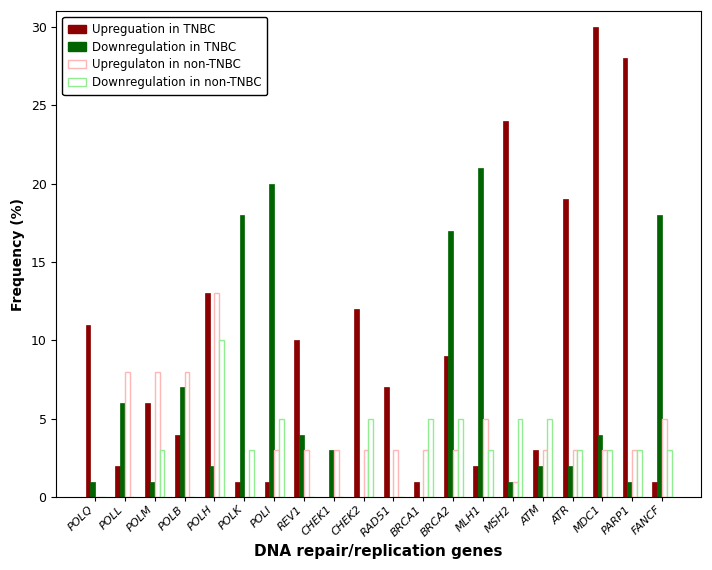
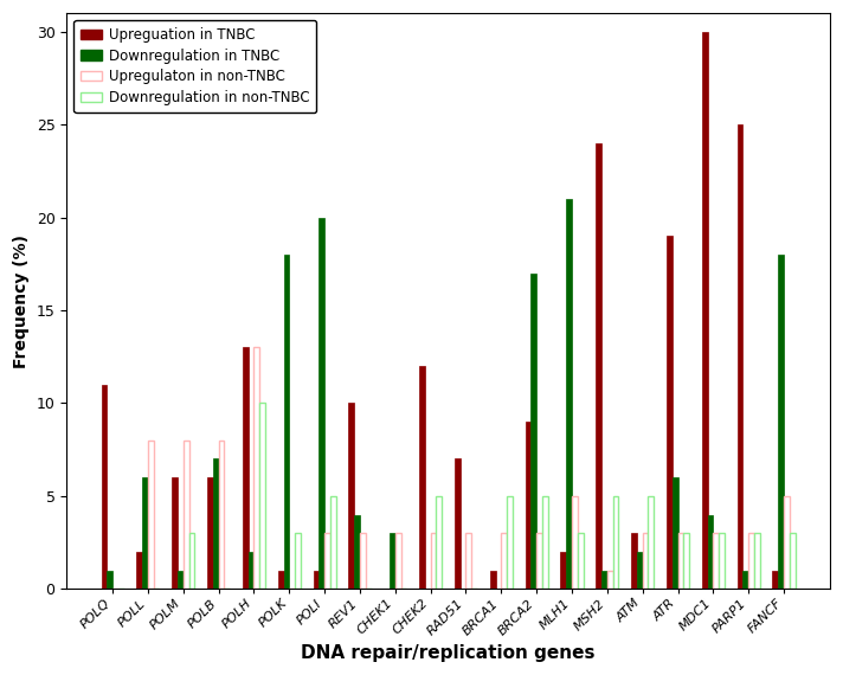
Upreguation in TNBC/POLB: 4 -> 6
Downregulation in TNBC/ATR: 2 -> 6
Upreguation in TNBC/PARP1: 28 -> 25
